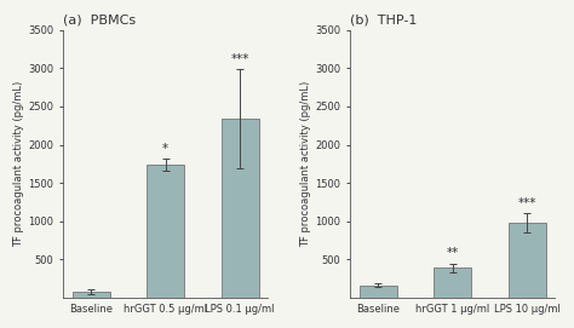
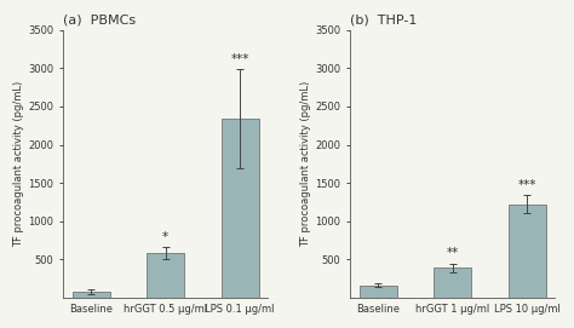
(a) PBMCs/hrGGT 0.5 μg/ml: 1740 -> 580
(b) THP-1/LPS 10 μg/ml: 980 -> 1220
